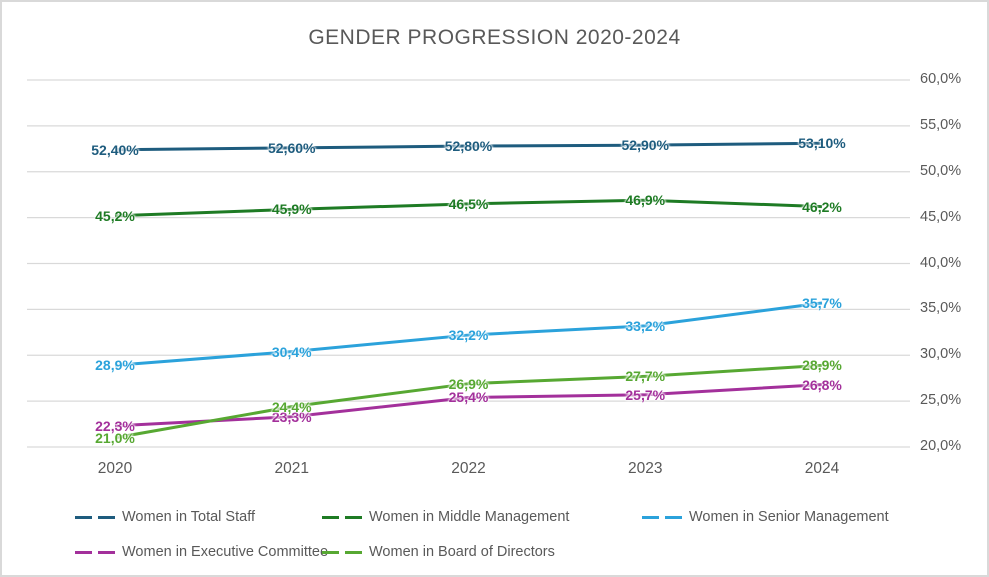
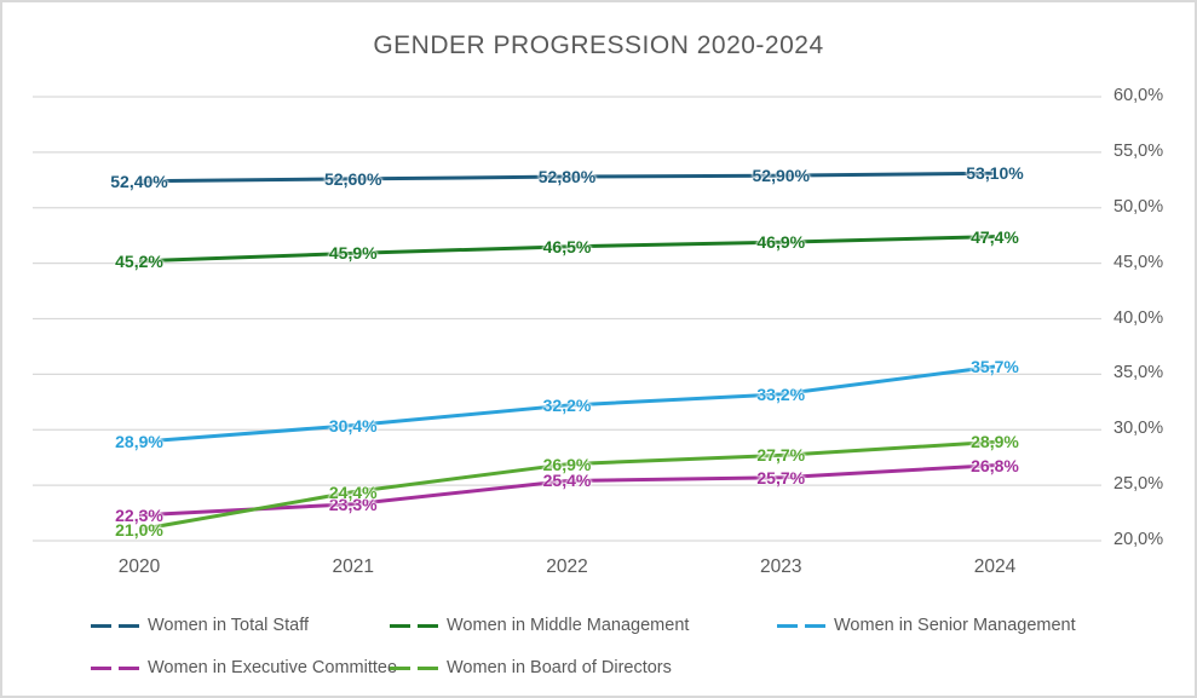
Women in Middle Management/2024: 46,2% -> 47,4%
